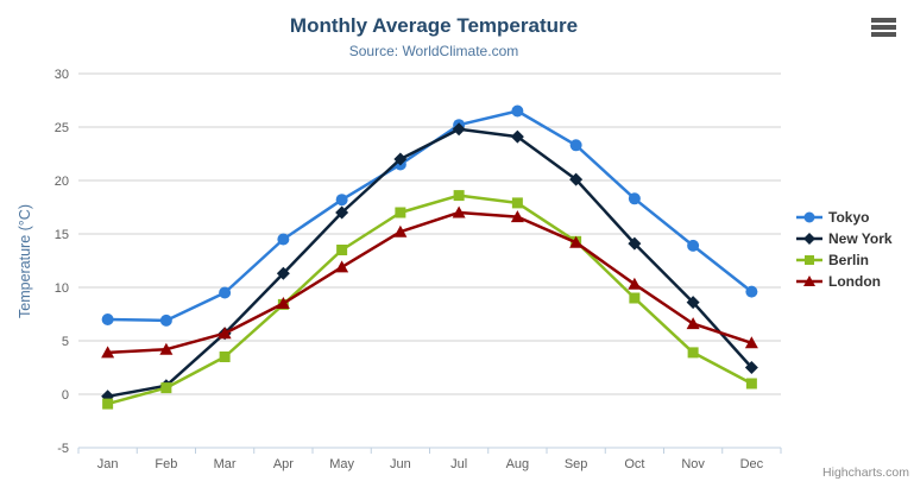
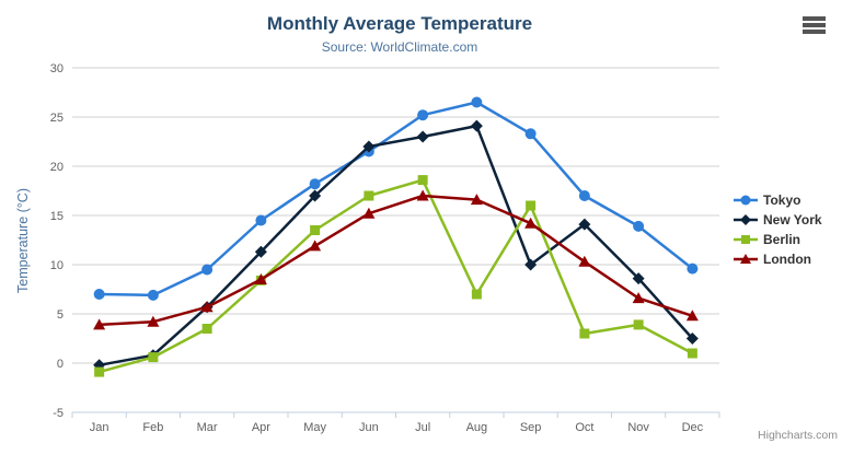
New York/Jul: 25 -> 23
Berlin/Aug: 18 -> 7
New York/Sep: 20 -> 10
Berlin/Sep: 14 -> 16
Tokyo/Oct: 18 -> 17
Berlin/Oct: 9 -> 3
